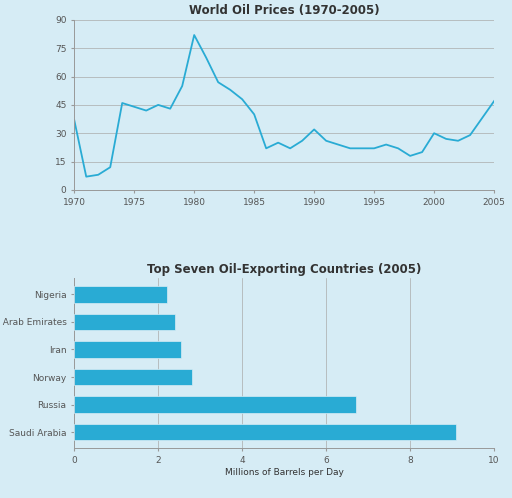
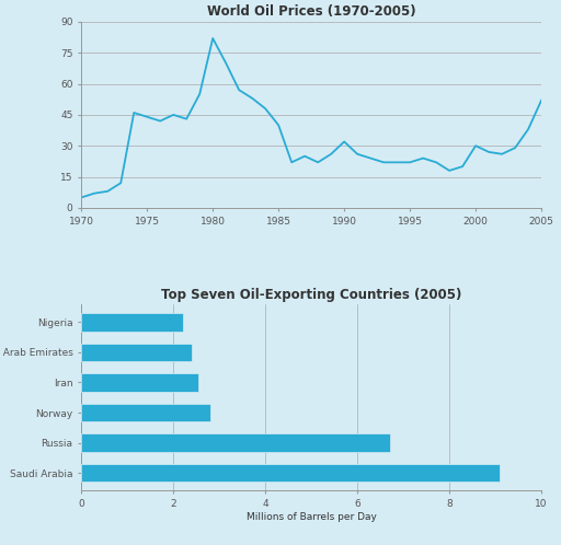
World Oil Prices (1970-2005)/1970: 37 -> 5
World Oil Prices (1970-2005)/2005: 47 -> 52
